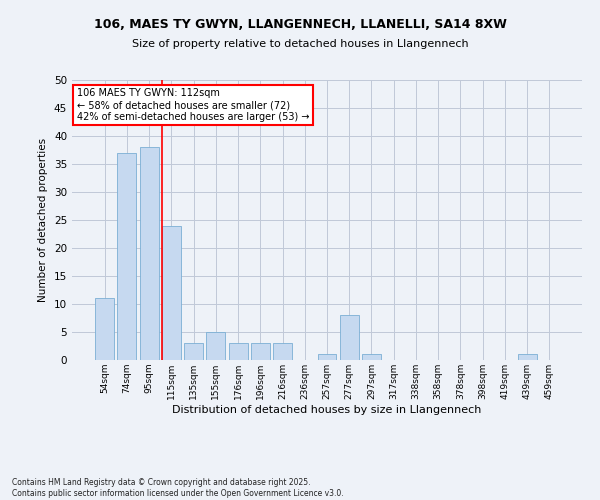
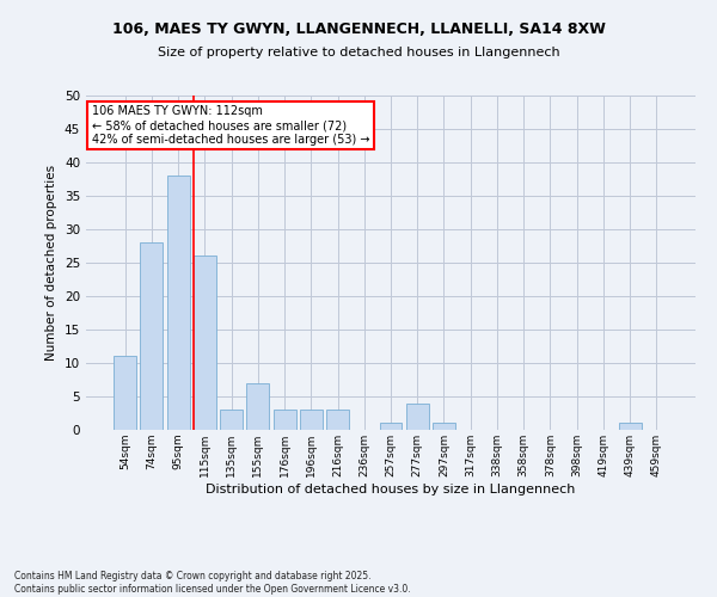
74sqm: 37 -> 28
115sqm: 24 -> 26
155sqm: 5 -> 7
277sqm: 8 -> 4
